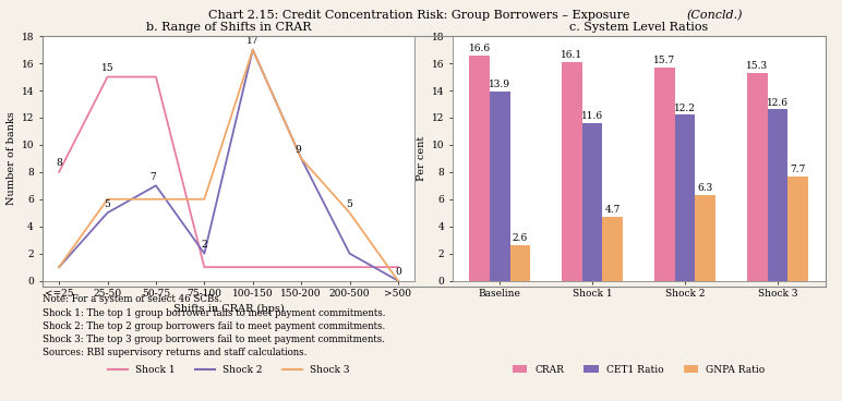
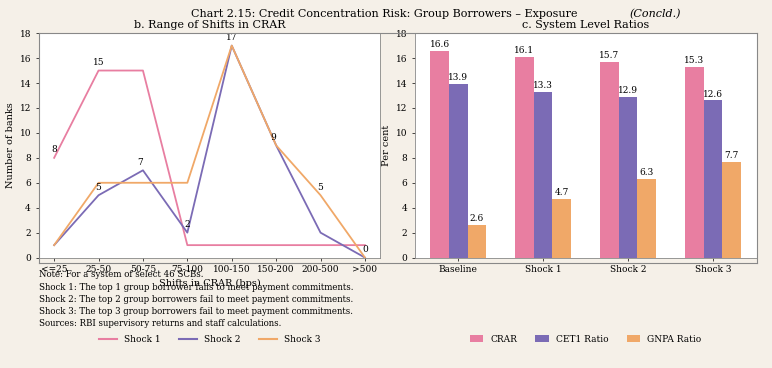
c. System Level Ratios/CET1 Ratio/Shock 1: 11.6 -> 13.3
c. System Level Ratios/CET1 Ratio/Shock 2: 12.2 -> 12.9
